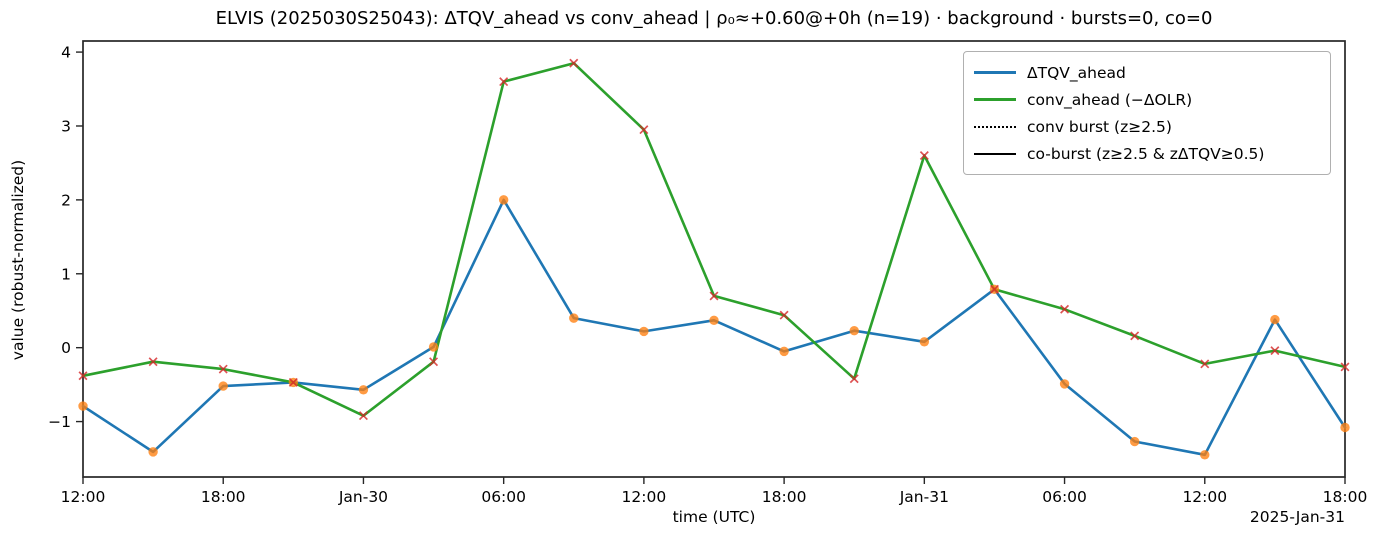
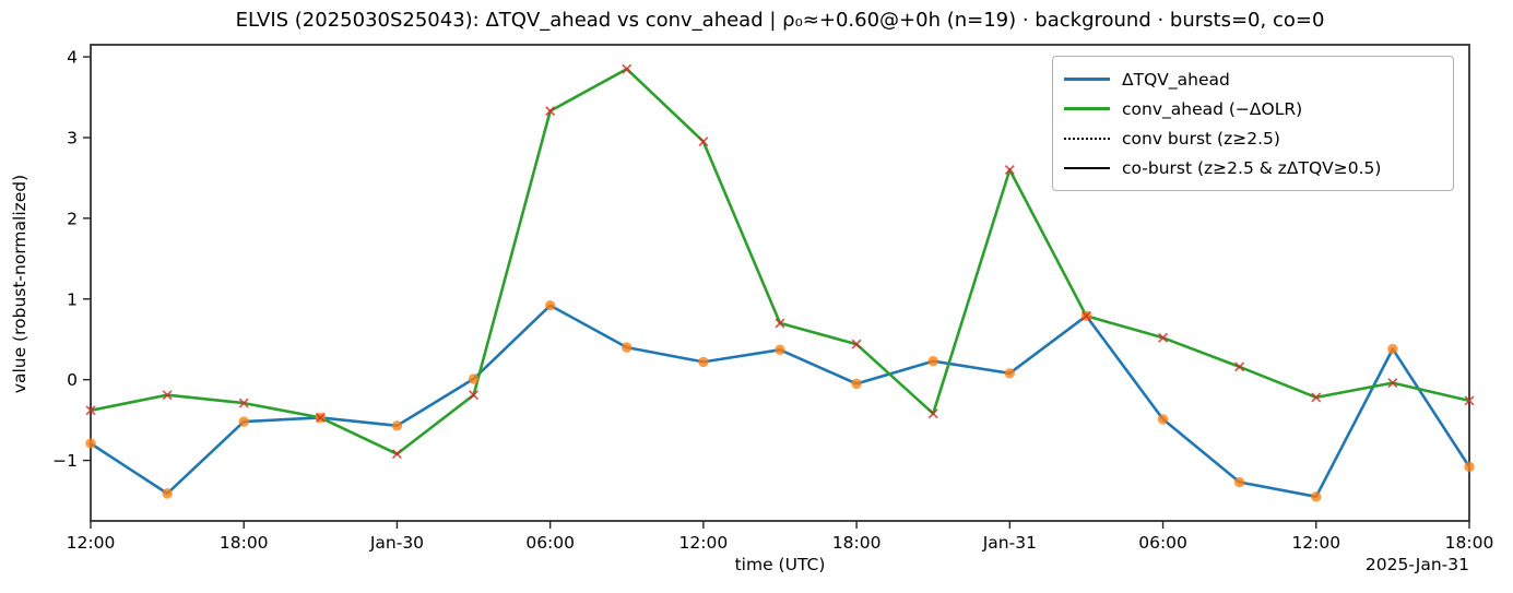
ΔTQV_ahead/Jan-30 06:00: 2.0 -> 0.9
conv_ahead (−ΔOLR)/Jan-30 06:00: 3.6 -> 3.3
